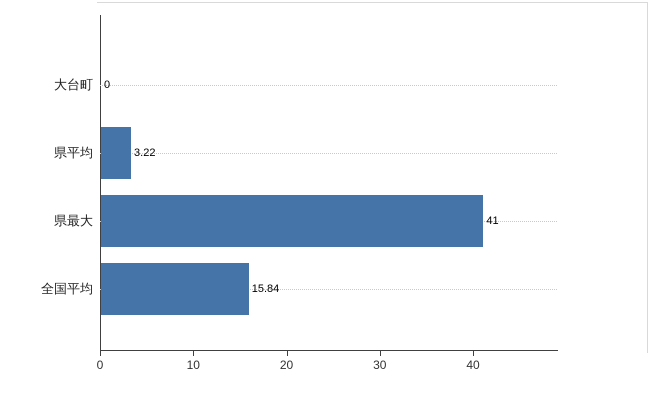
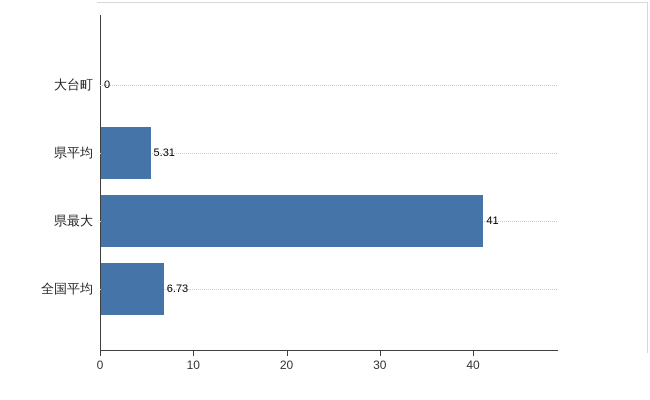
県平均: 3.22 -> 5.31
全国平均: 15.84 -> 6.73
